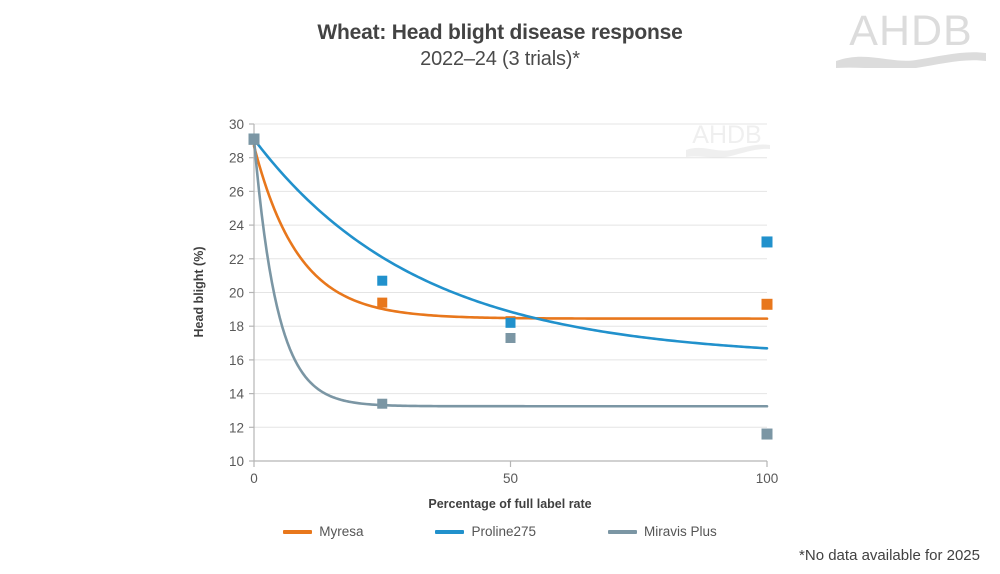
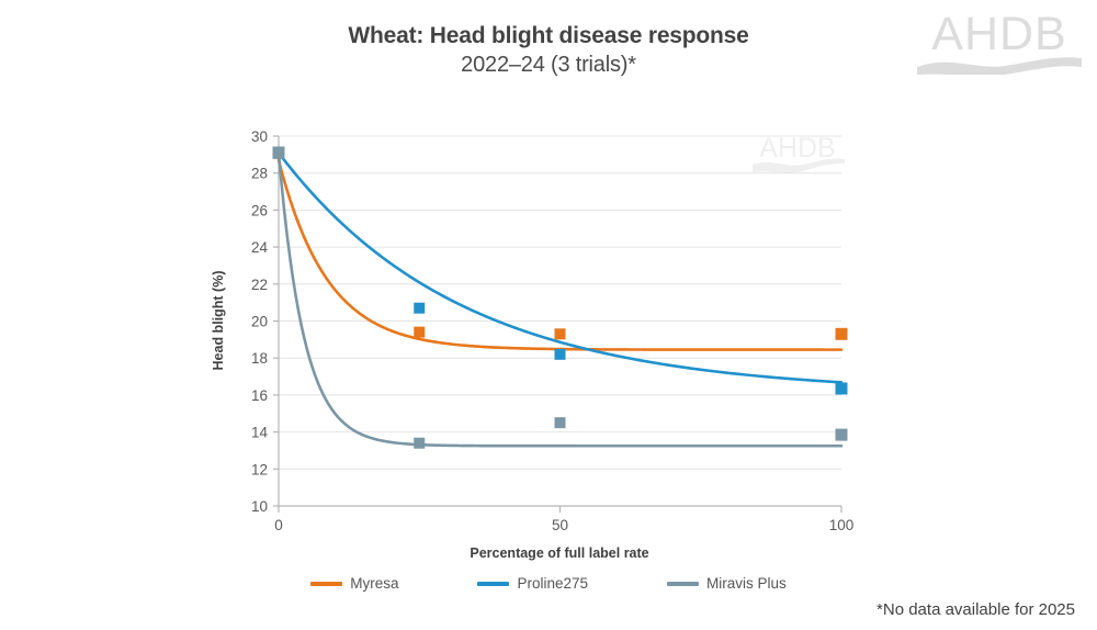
Myresa/50: 18.3 -> 19.3
Miravis Plus/50: 17.3 -> 14.5
Proline275/100: 23.0 -> 16.4
Miravis Plus/100: 11.6 -> 13.8
